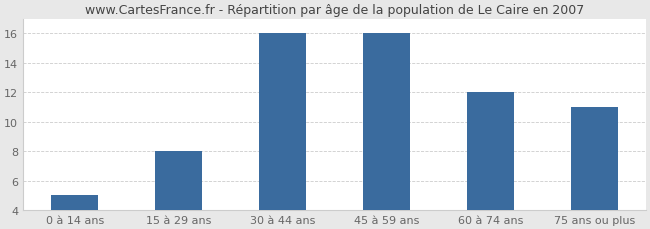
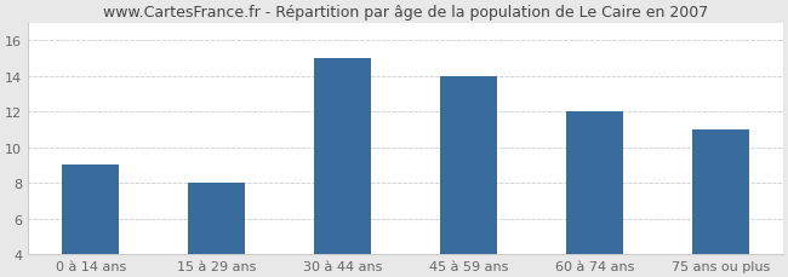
0 à 14 ans: 5 -> 9
30 à 44 ans: 16 -> 15
45 à 59 ans: 16 -> 14
